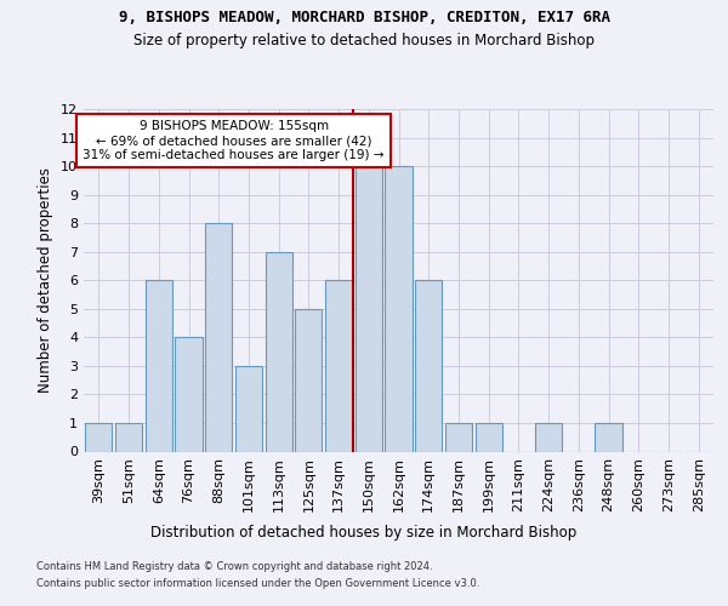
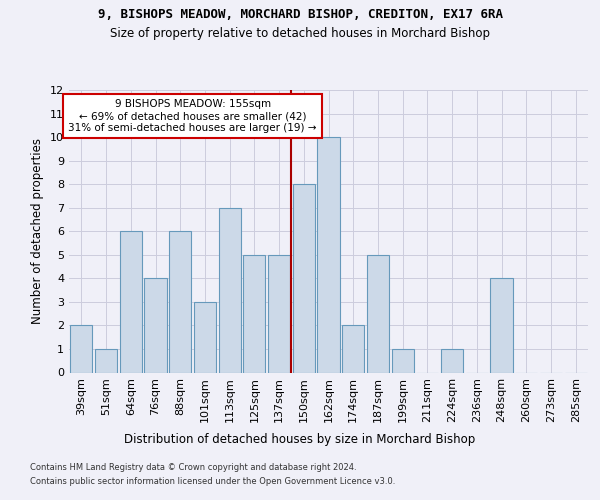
39sqm: 1 -> 2
88sqm: 8 -> 6
137sqm: 6 -> 5
150sqm: 10 -> 8
174sqm: 6 -> 2
187sqm: 1 -> 5
248sqm: 1 -> 4
